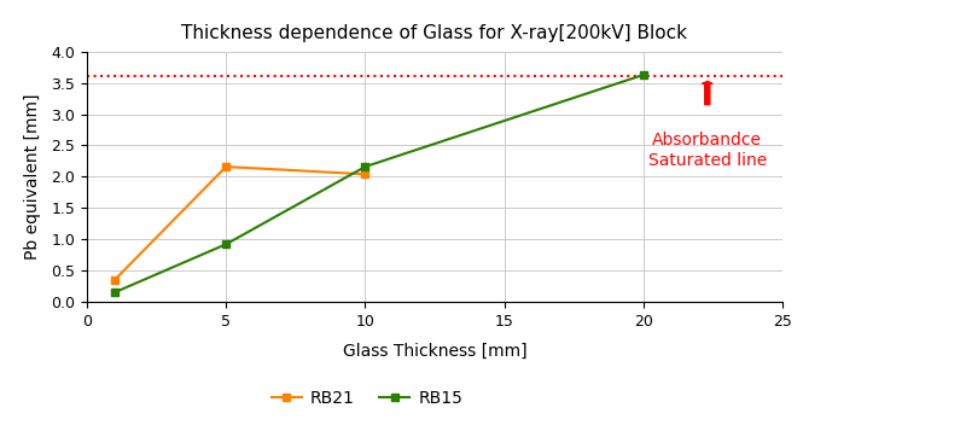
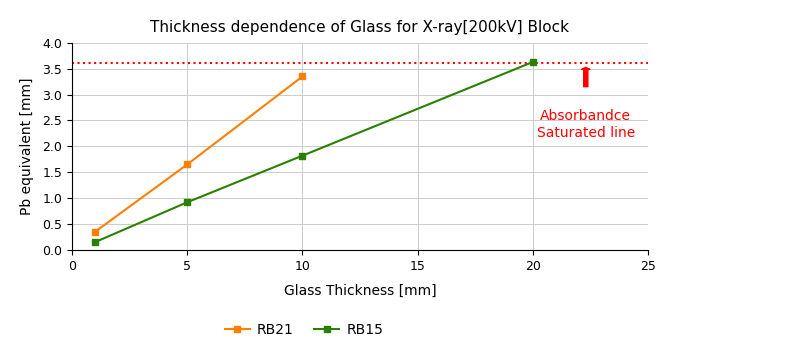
RB21/5: 2.16 -> 1.65
RB21/10: 2.04 -> 3.35
RB15/10: 2.16 -> 1.82
